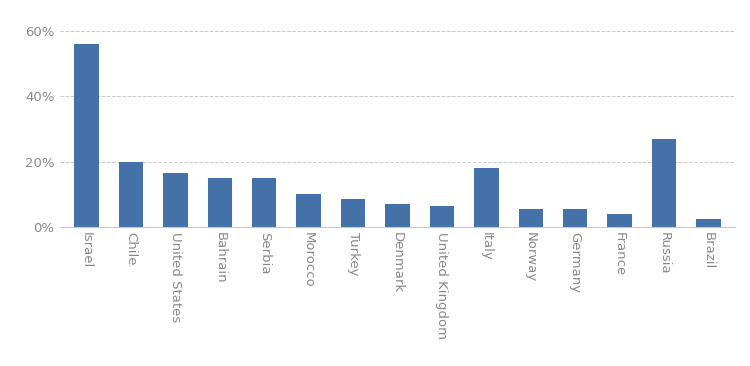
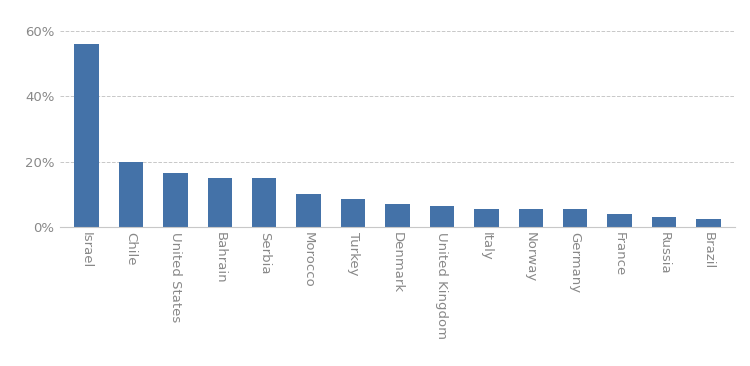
Italy: 18.0% -> 5.5%
Russia: 27.0% -> 3.0%
